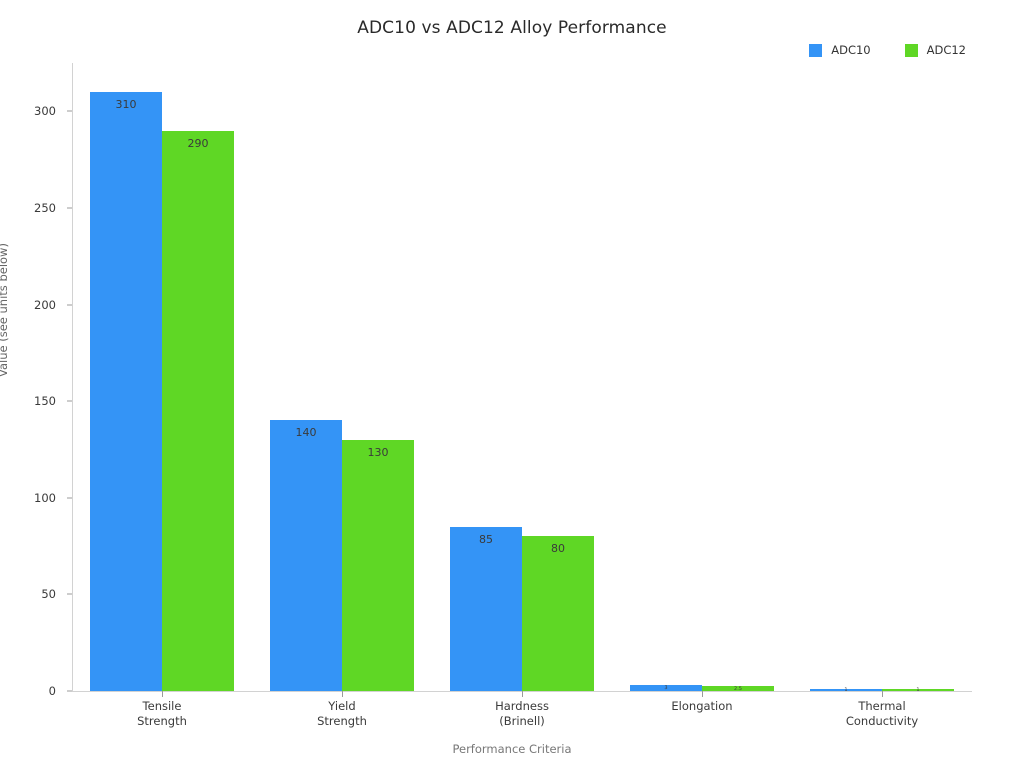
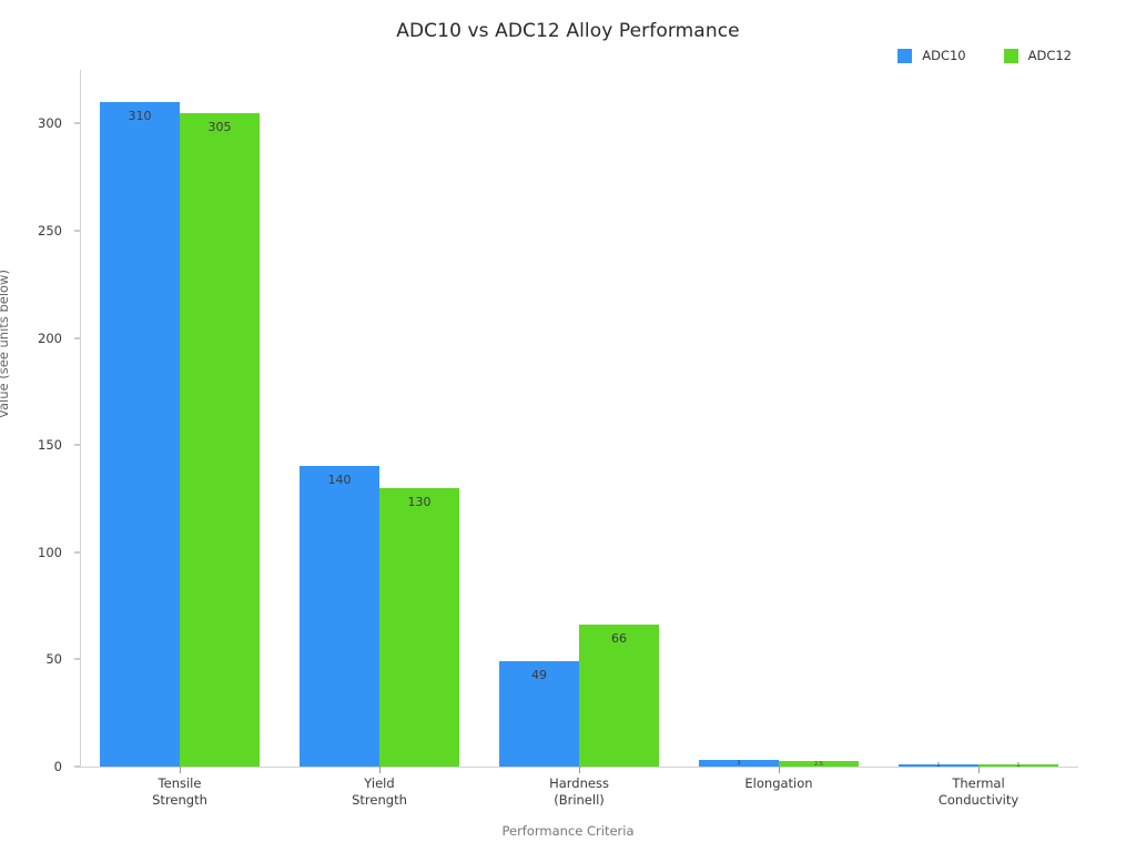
ADC12/Tensile Strength: 290 -> 305
ADC10/Hardness (Brinell): 85 -> 49
ADC12/Hardness (Brinell): 80 -> 66
